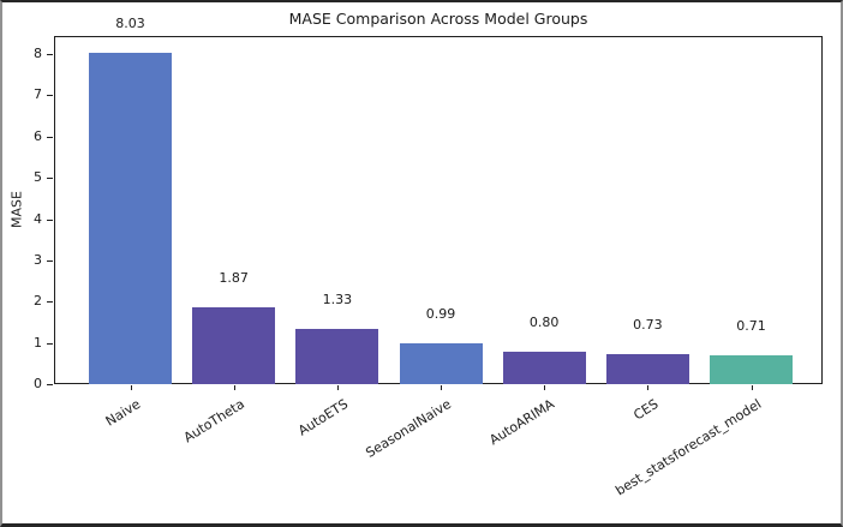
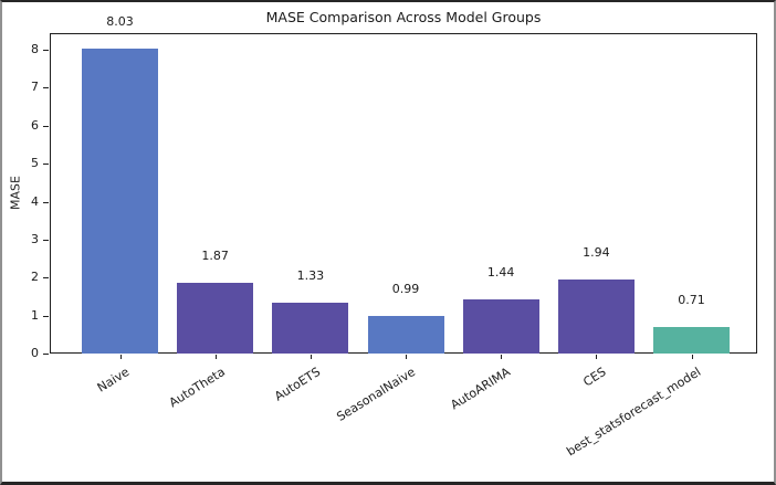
AutoARIMA: 0.80 -> 1.44
CES: 0.73 -> 1.94
